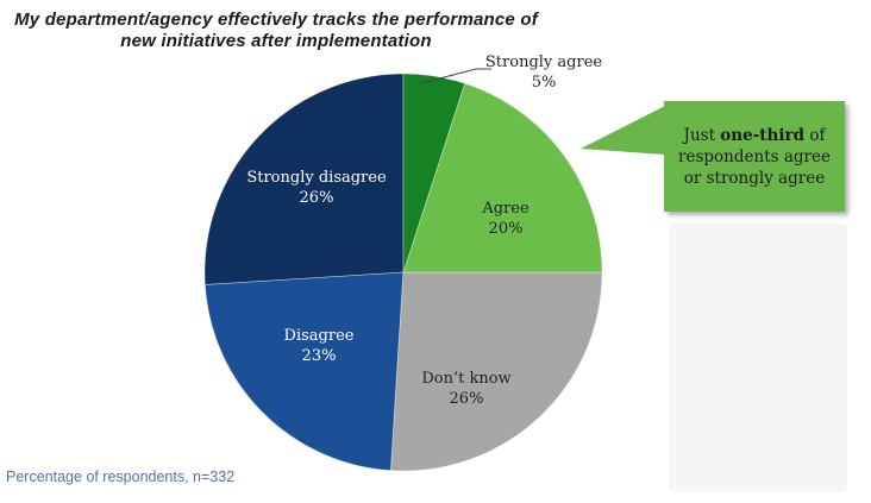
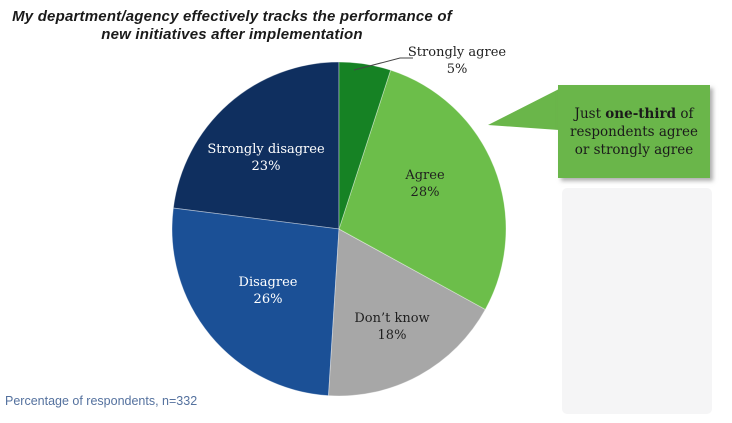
Agree: 20% -> 28%
Don’t know: 26% -> 18%
Disagree: 23% -> 26%
Strongly disagree: 26% -> 23%
